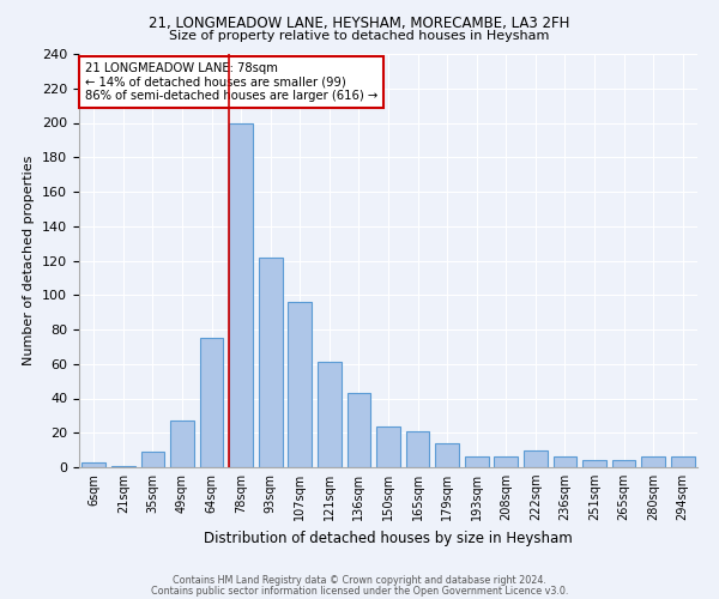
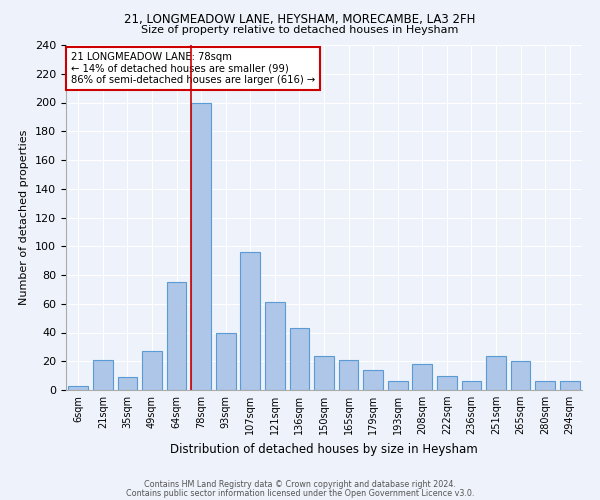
21sqm: 1 -> 21
93sqm: 122 -> 40
208sqm: 6 -> 18
251sqm: 4 -> 24
265sqm: 4 -> 20
